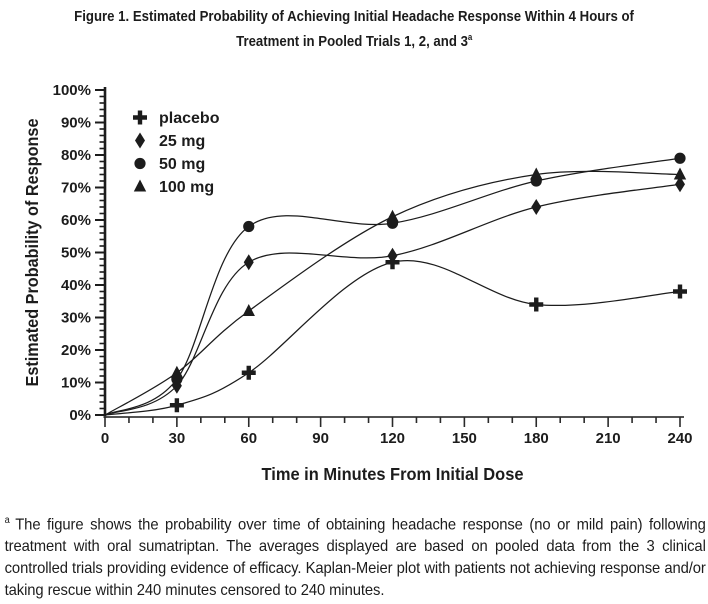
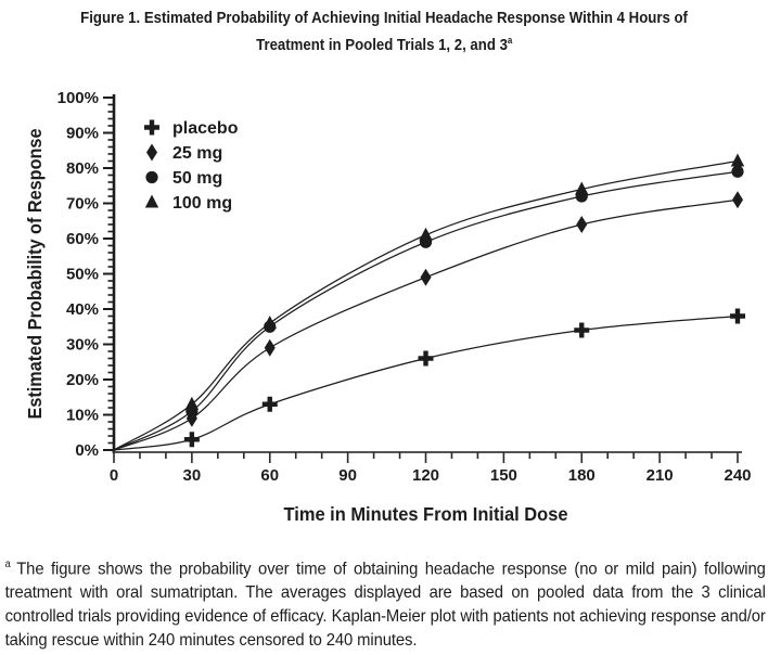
25 mg/60: 47% -> 29%
50 mg/60: 58% -> 35%
100 mg/60: 32% -> 36%
placebo/120: 47% -> 26%
100 mg/240: 74% -> 82%
